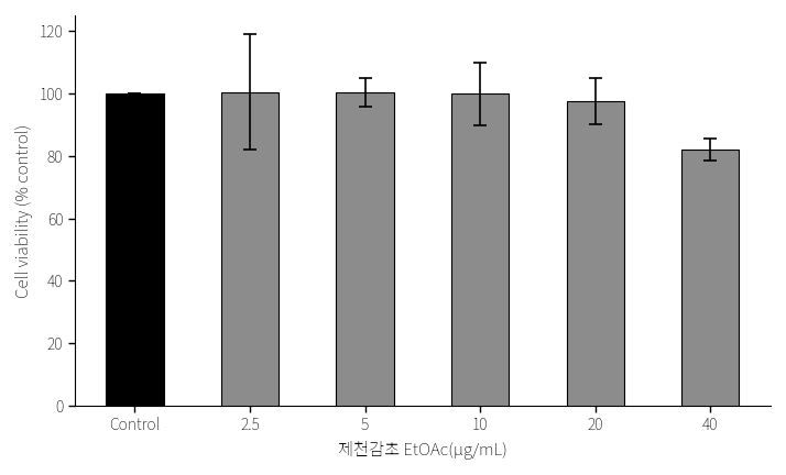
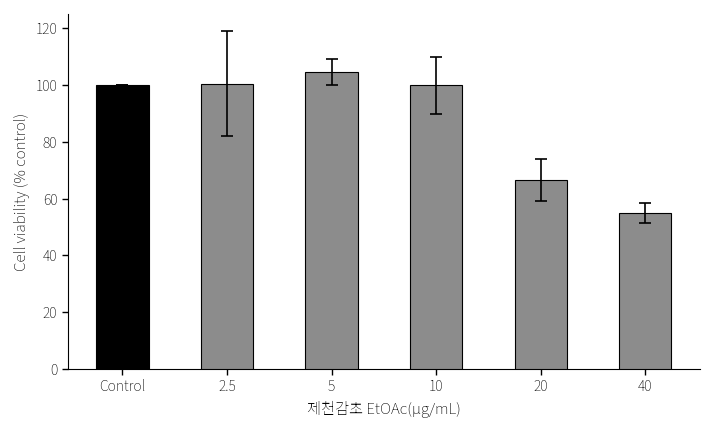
5: 100.3 -> 104.5
20: 97.5 -> 66.5
40: 82.0 -> 55.0
